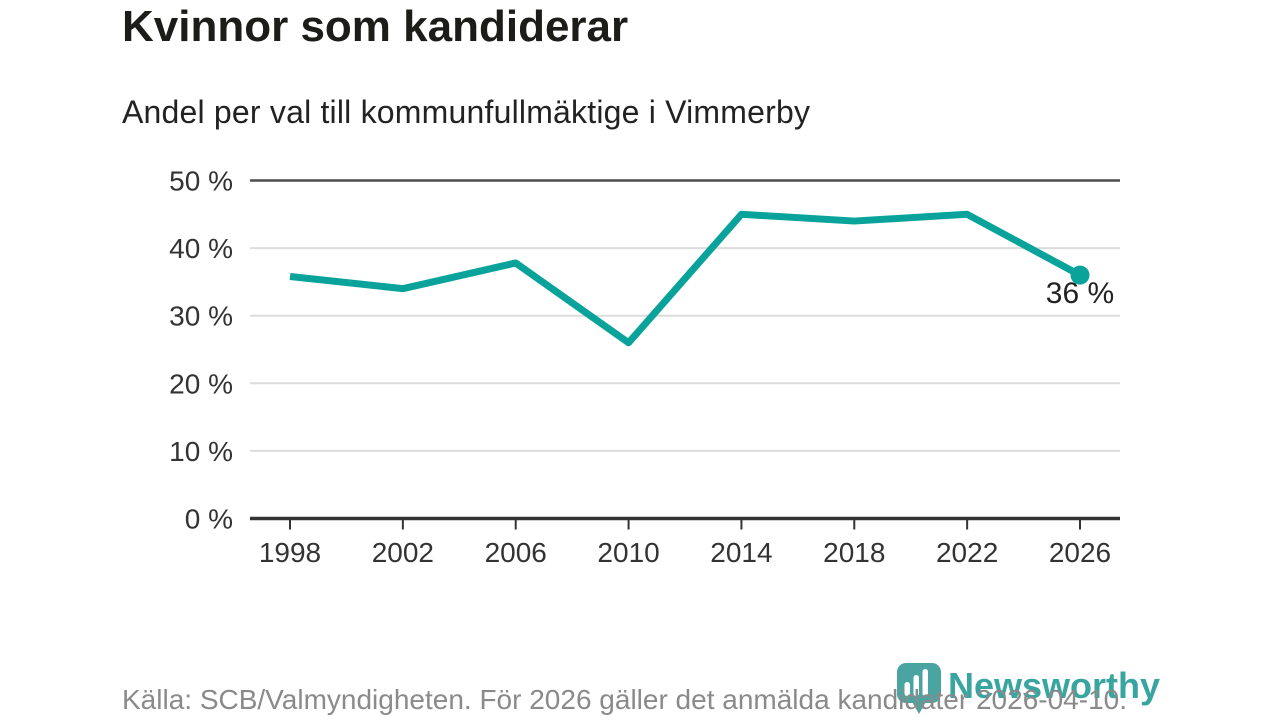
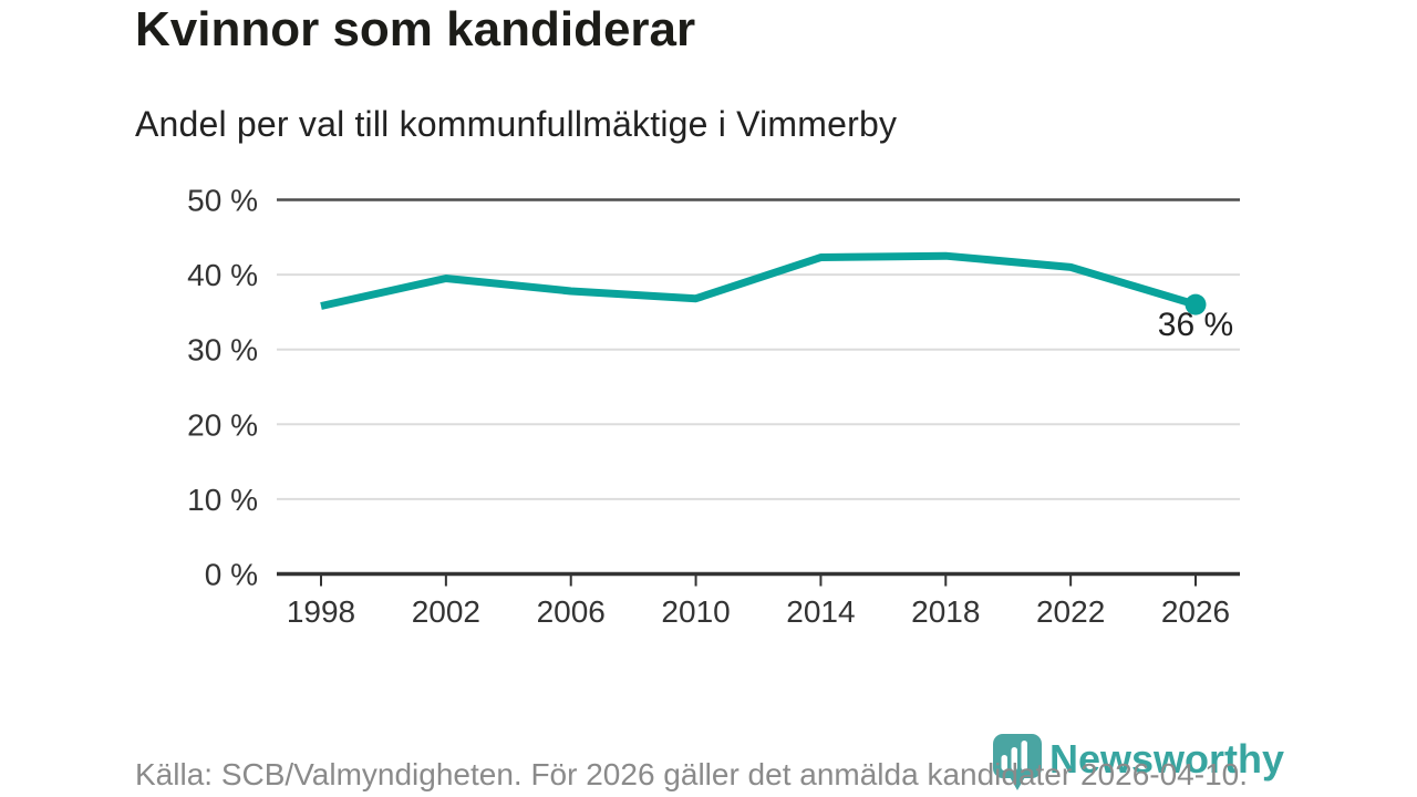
2002: 34% -> 40%
2010: 26% -> 37%
2014: 45% -> 42%
2018: 44% -> 42%
2022: 45% -> 41%
